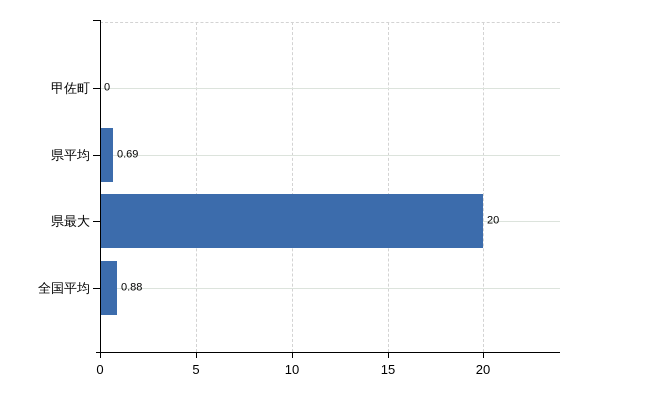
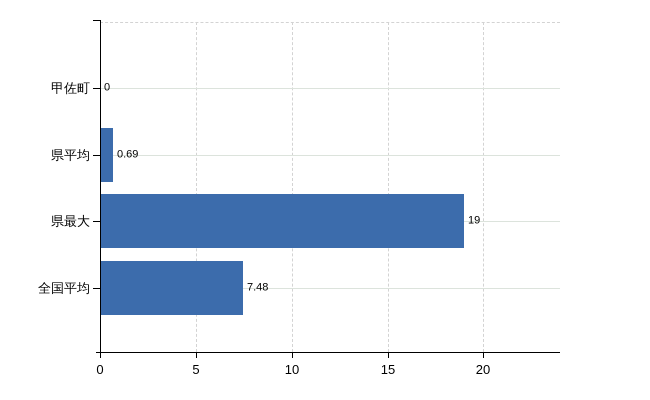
県最大: 20 -> 19
全国平均: 0.88 -> 7.48
